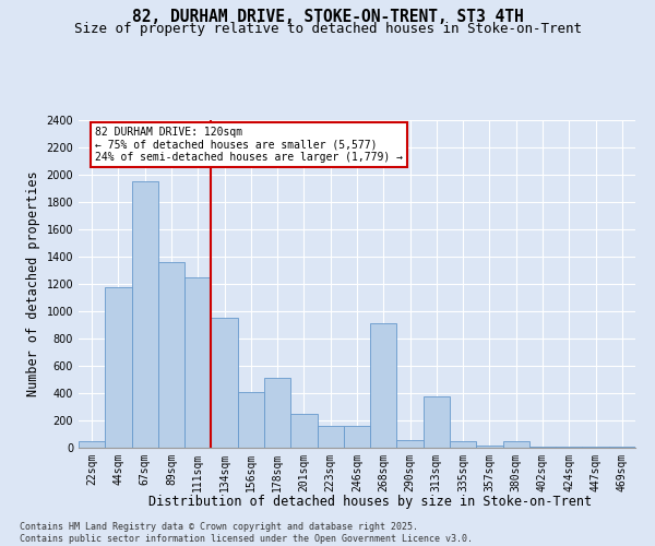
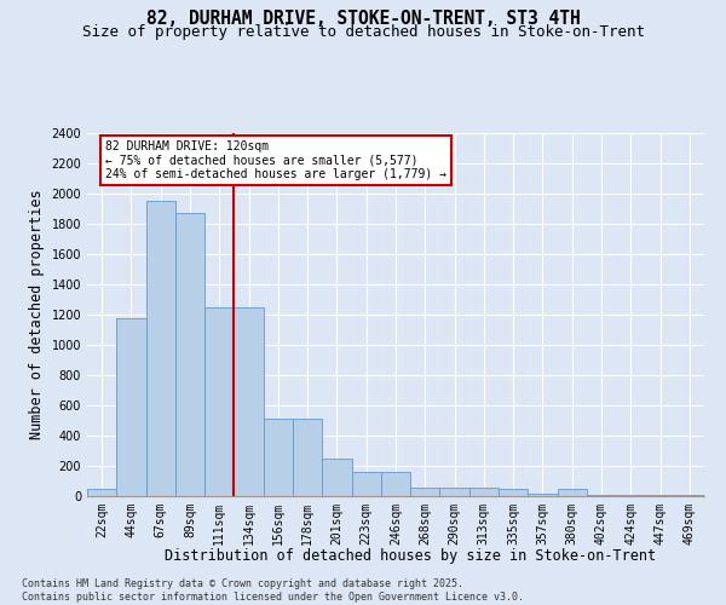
89sqm: 1360 -> 1870
134sqm: 950 -> 1250
156sqm: 410 -> 510
268sqm: 910 -> 60
313sqm: 380 -> 60
